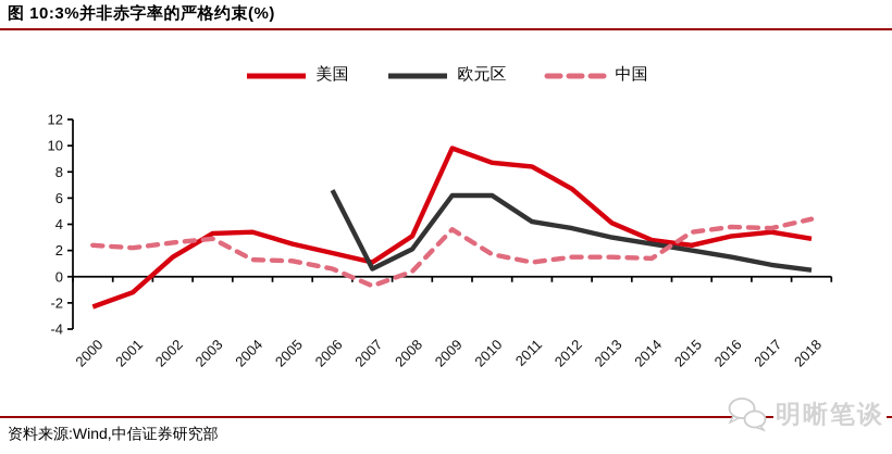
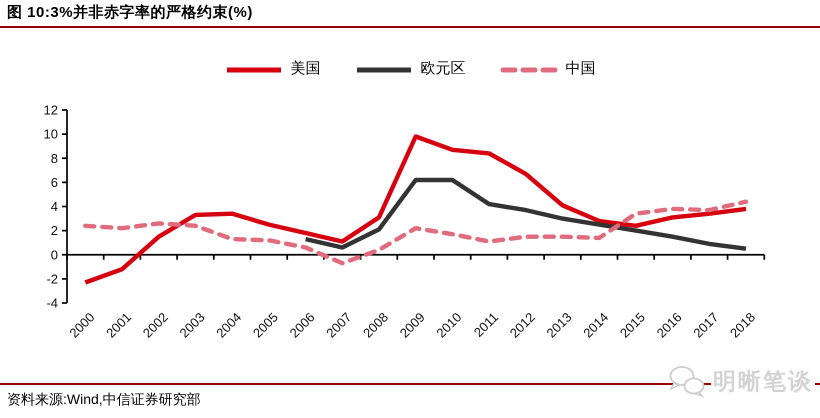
中国/2003: 2.9 -> 2.4
欧元区/2006: 6.6 -> 1.3
中国/2009: 3.6 -> 2.2
美国/2018: 2.9 -> 3.8
